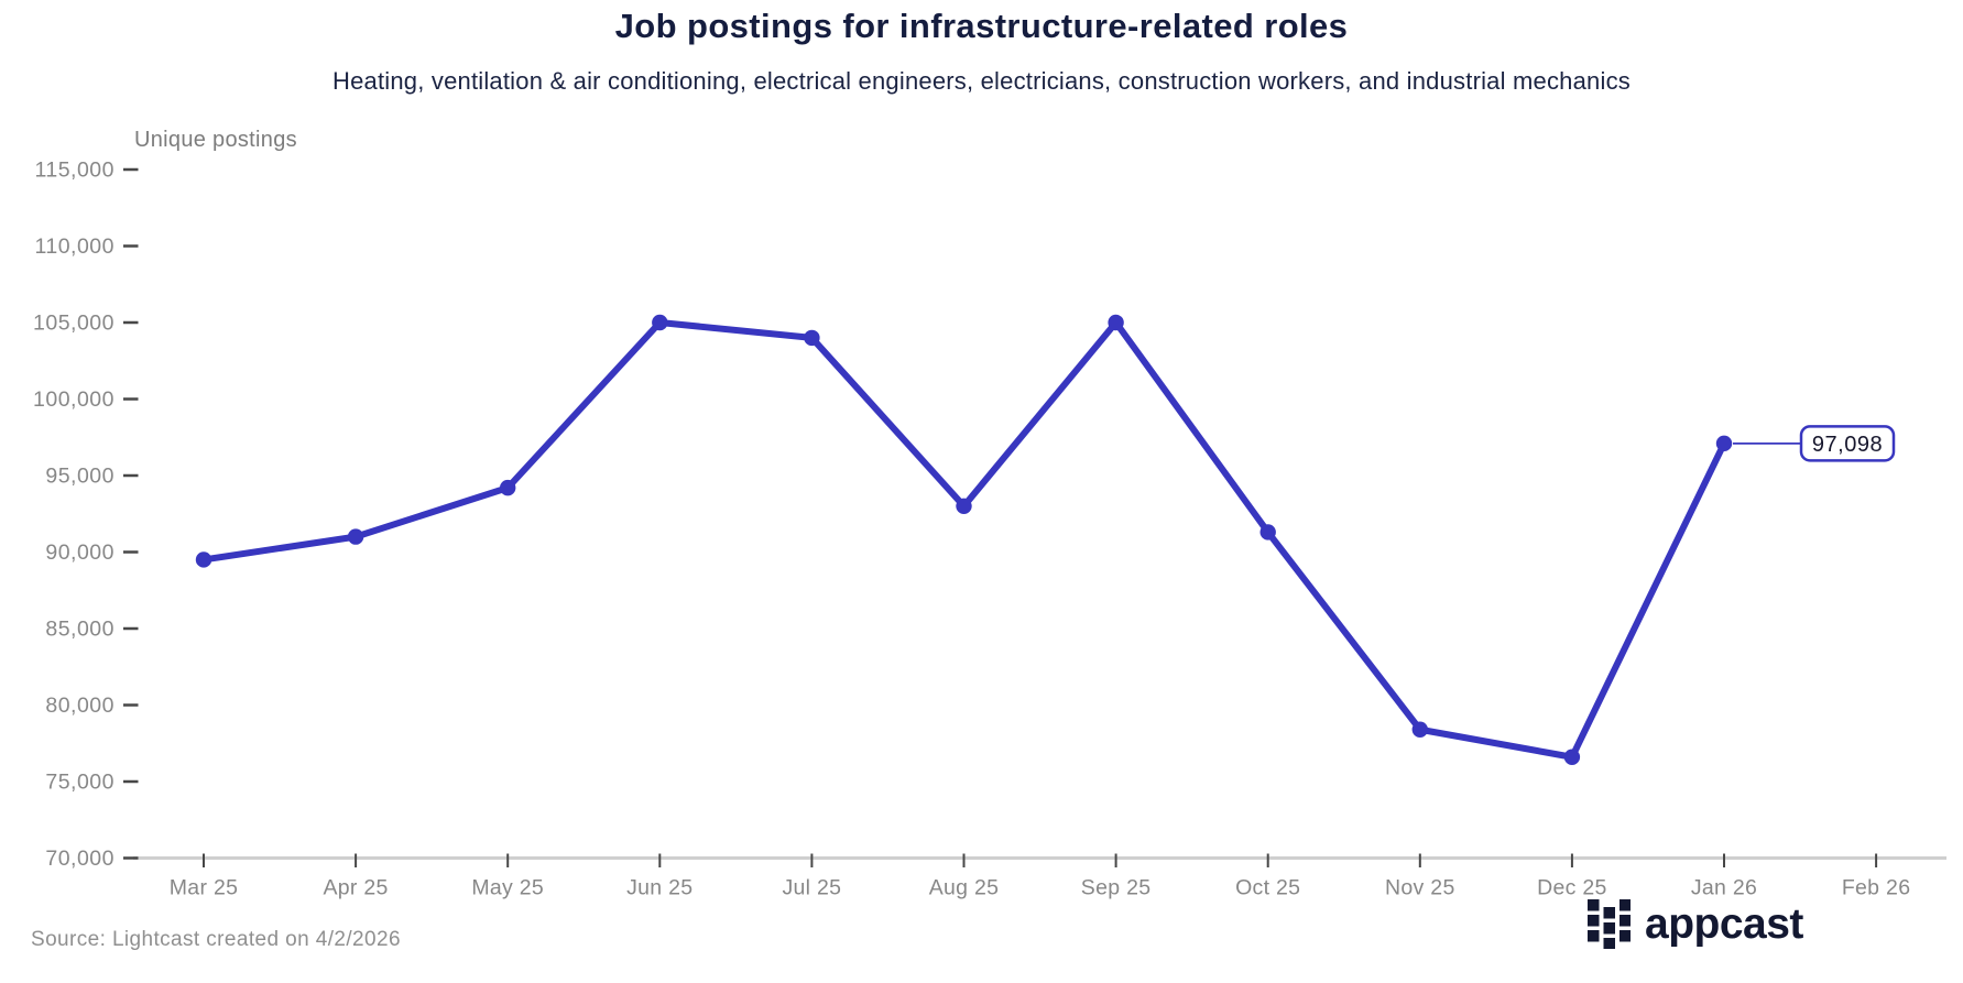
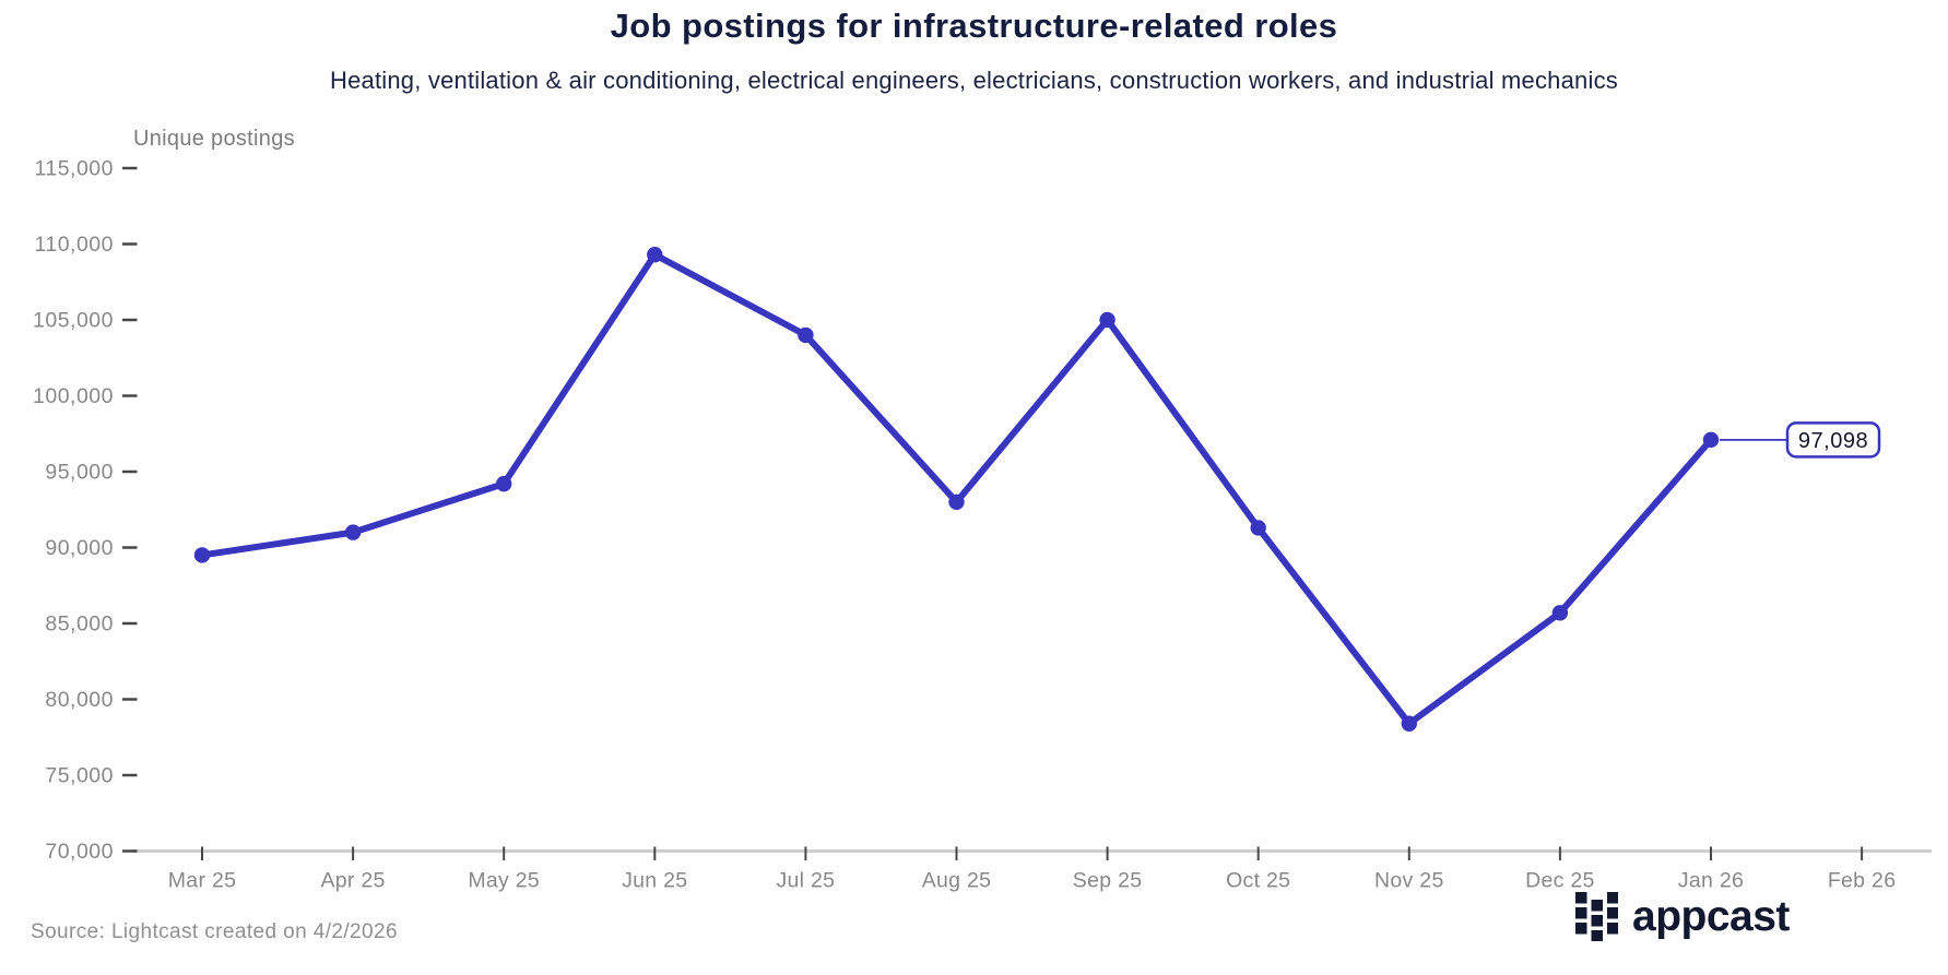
Jun 25: 105000 -> 109300
Dec 25: 76600 -> 85700
